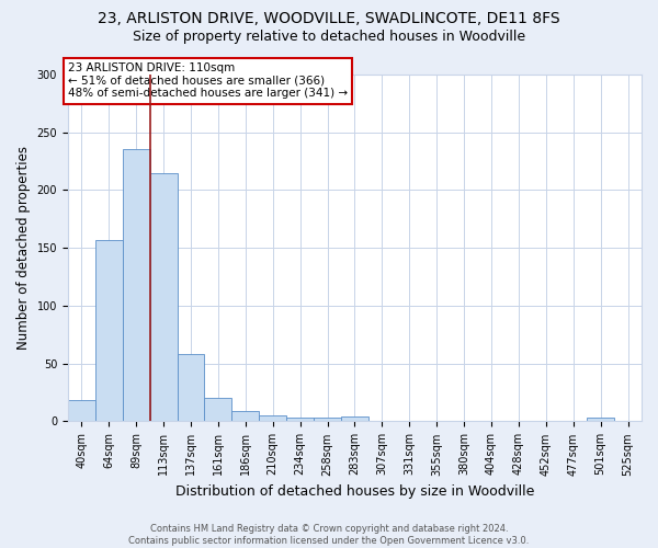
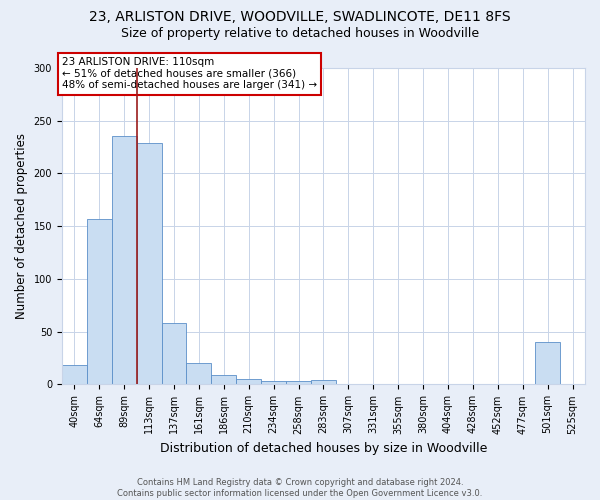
113sqm: 215 -> 229
501sqm: 3 -> 40
